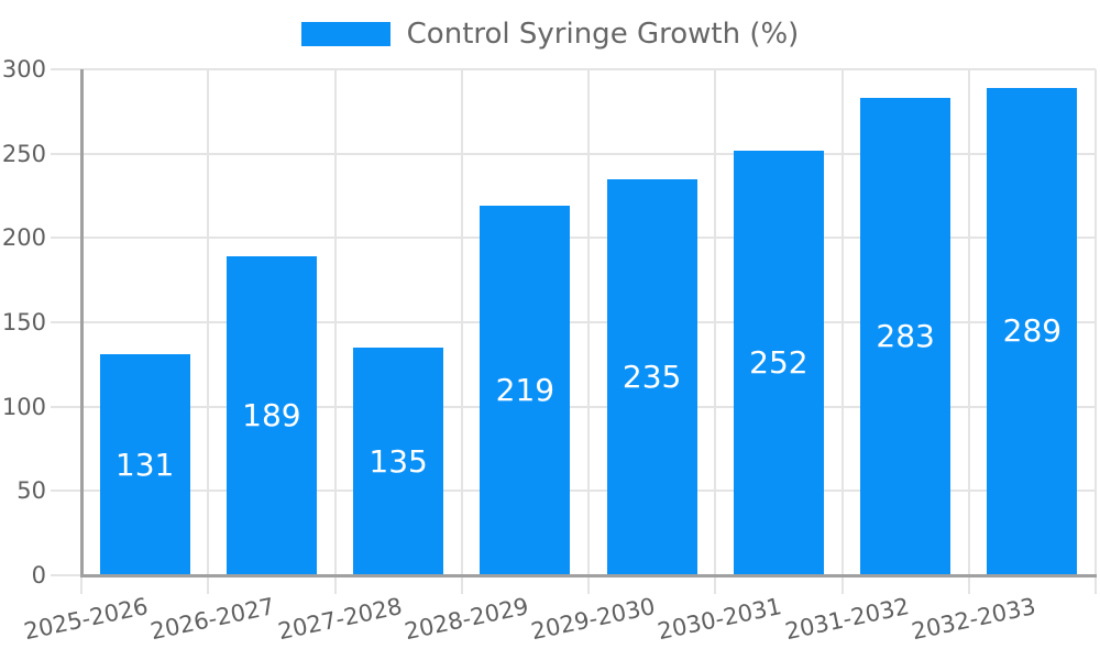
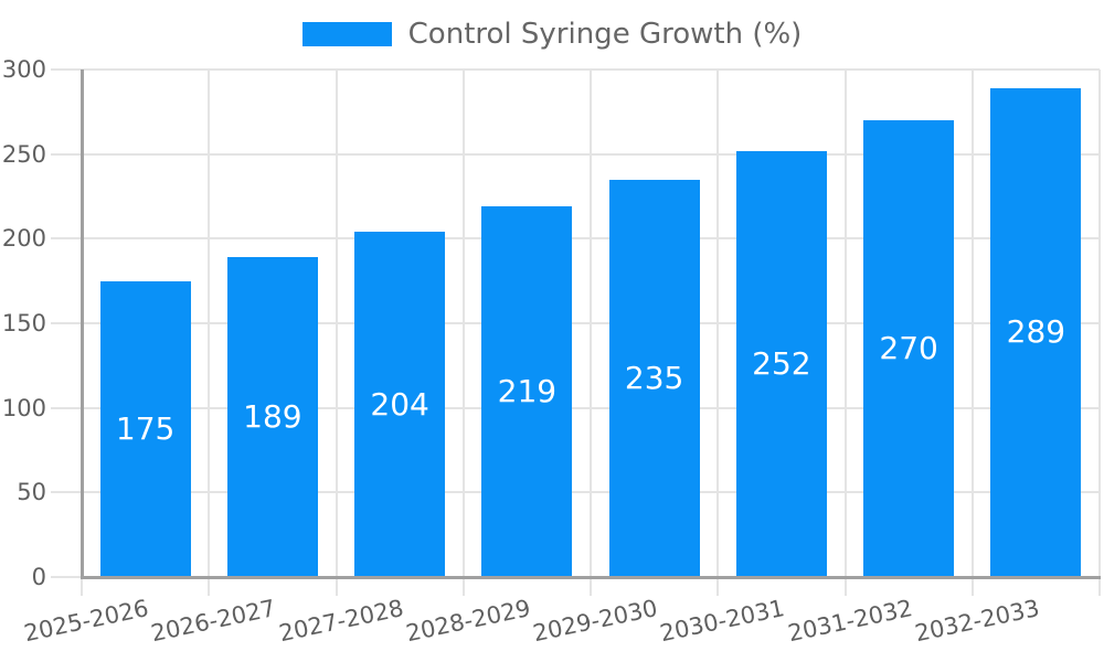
2025-2026: 131 -> 175
2027-2028: 135 -> 204
2031-2032: 283 -> 270
